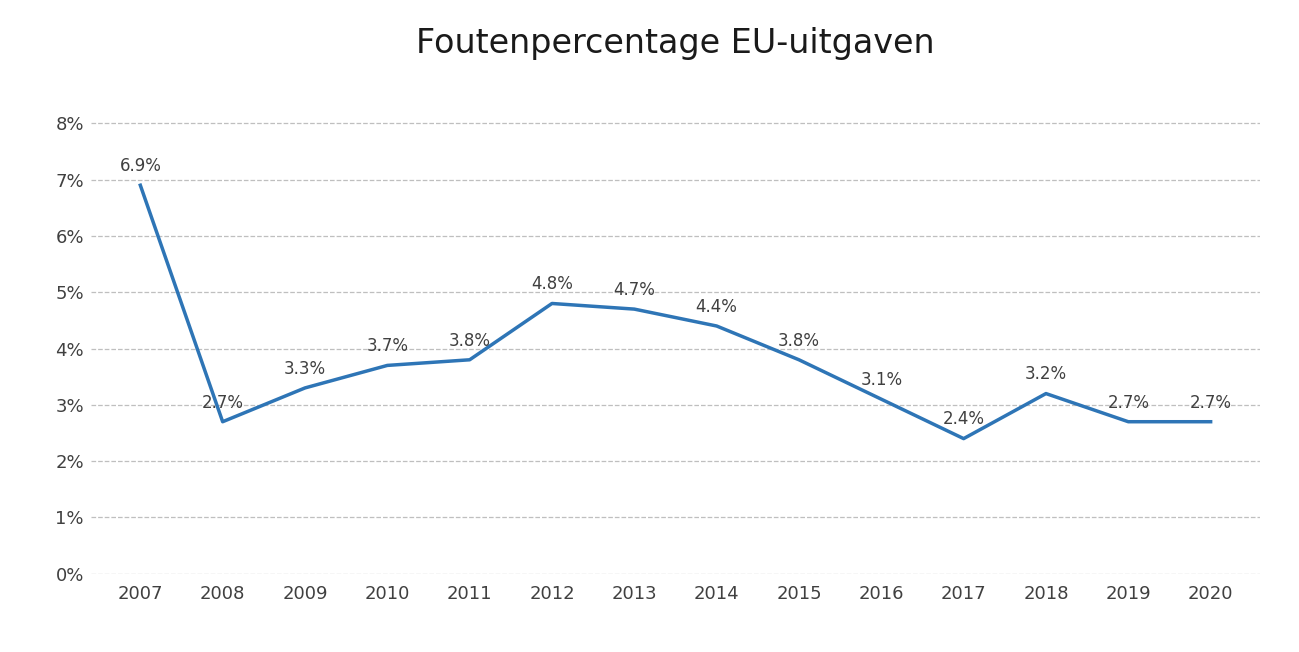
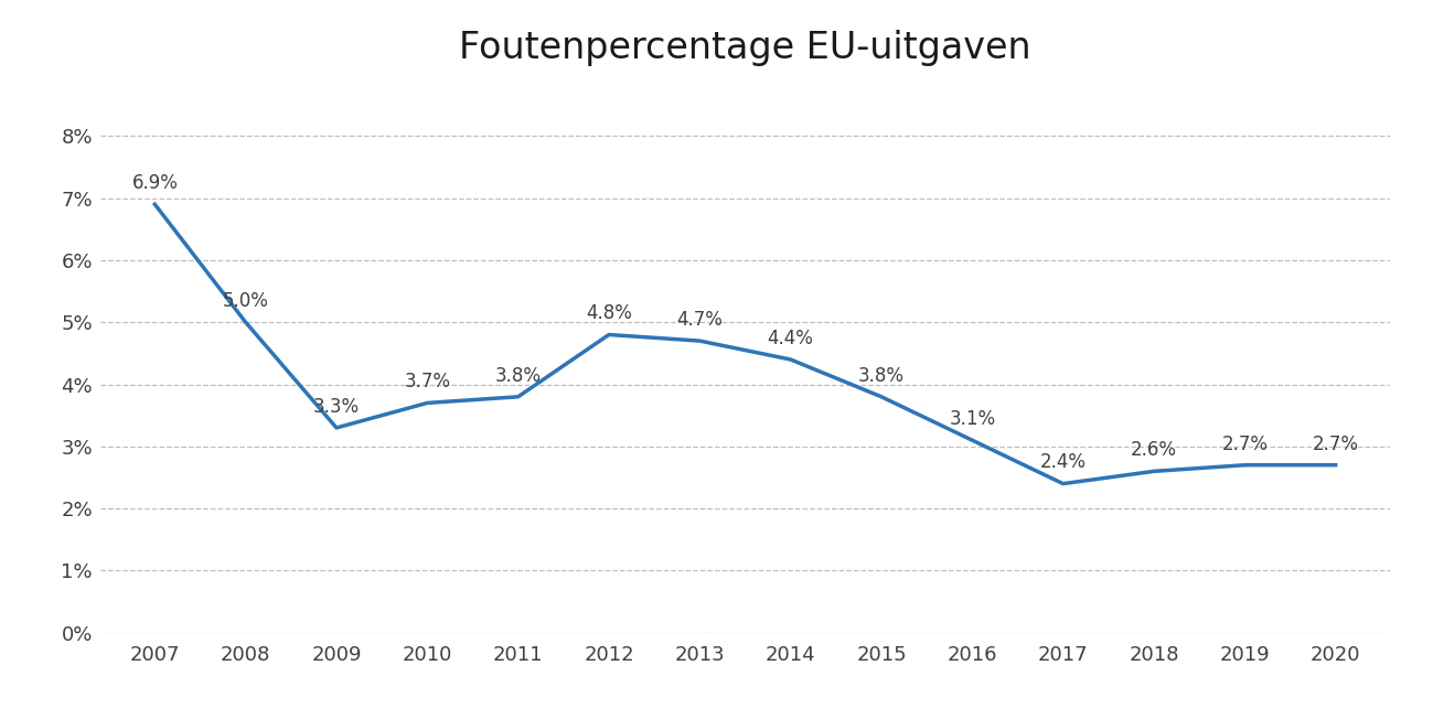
2008: 2.7% -> 5.0%
2018: 3.2% -> 2.6%
